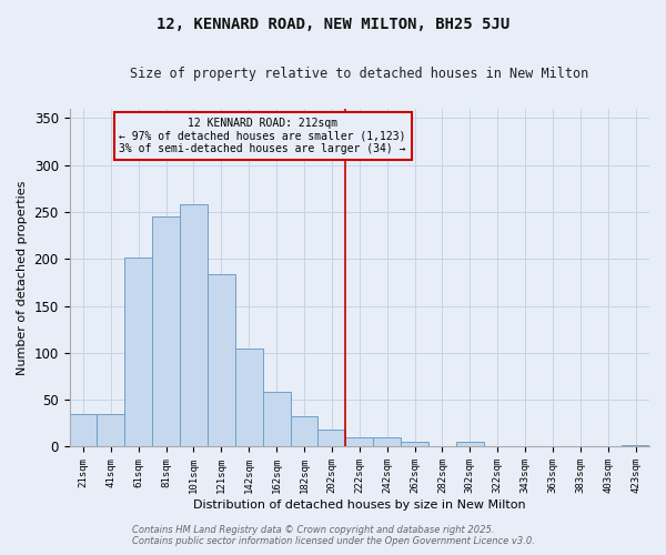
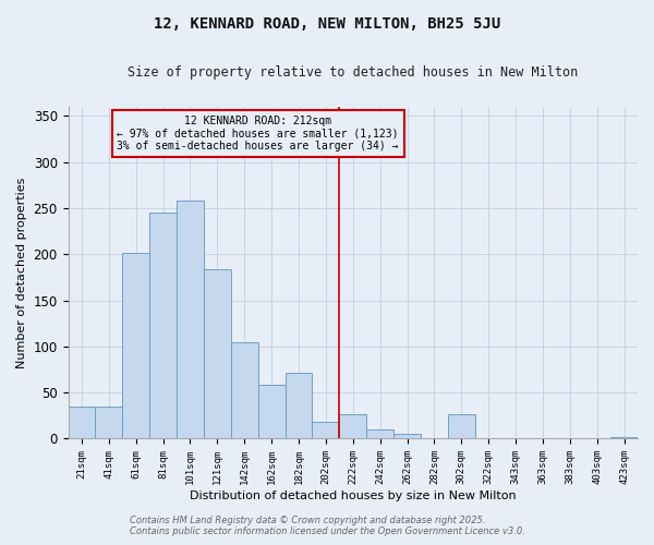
182sqm: 32 -> 72
222sqm: 10 -> 26
302sqm: 5 -> 26
